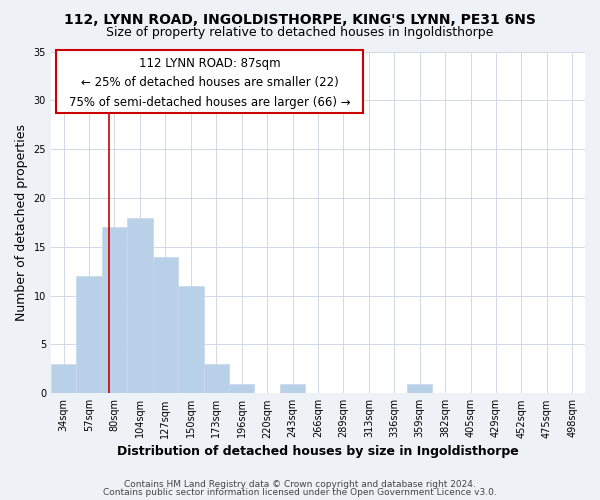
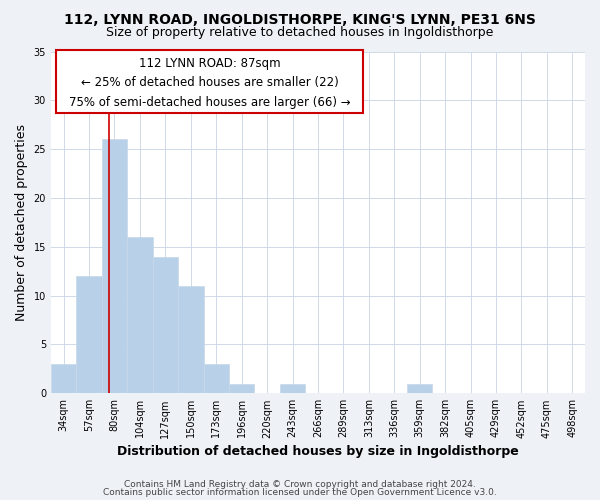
80sqm: 17 -> 26
104sqm: 18 -> 16
